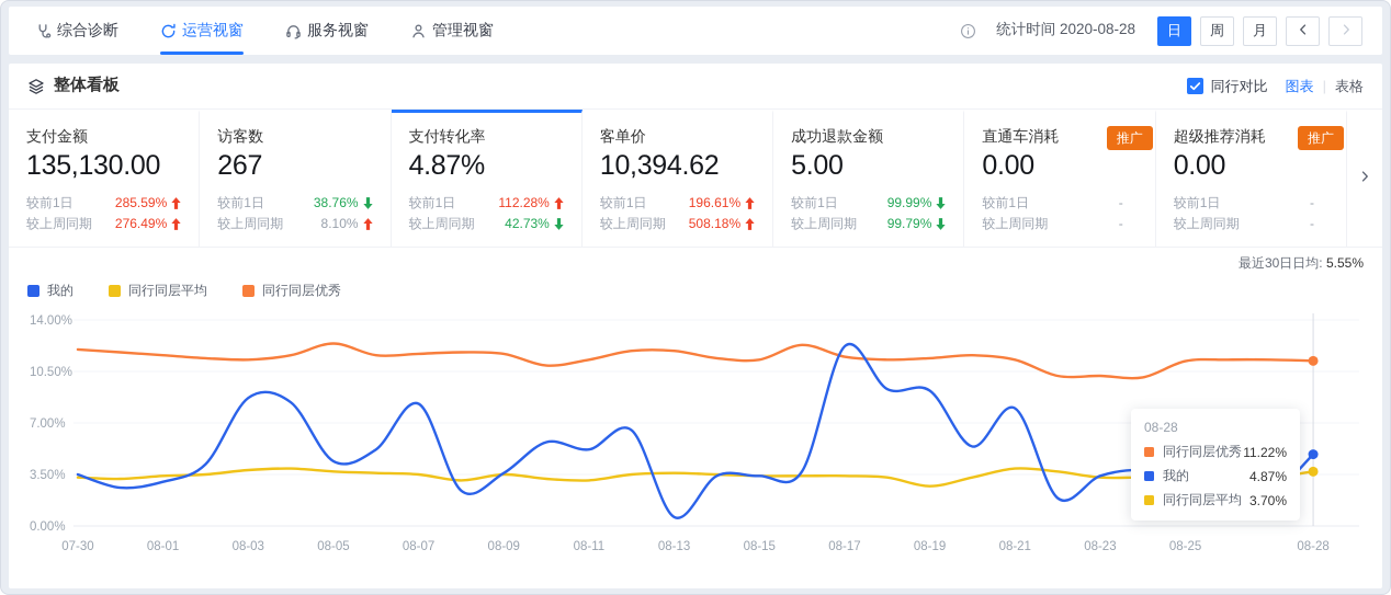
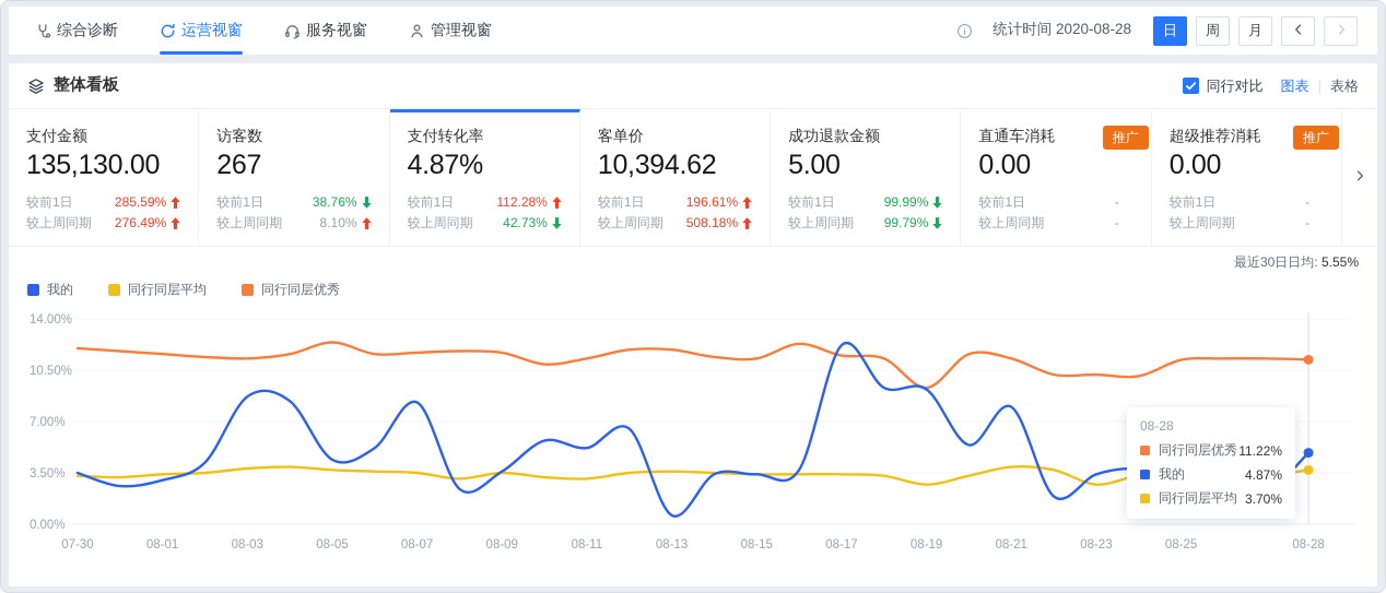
同行同层优秀/08-19: 11.4% -> 9.3%
同行同层平均/08-23: 3.3% -> 2.7%
